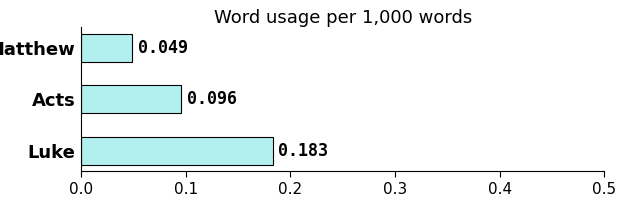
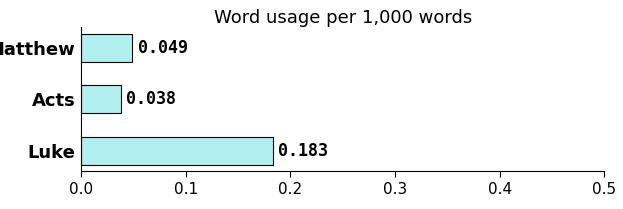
Acts: 0.096 -> 0.038
